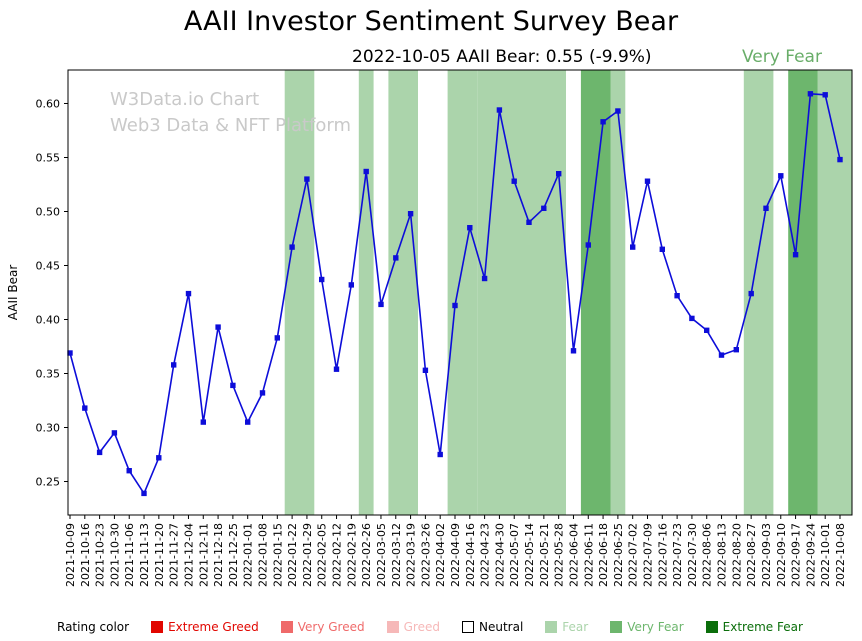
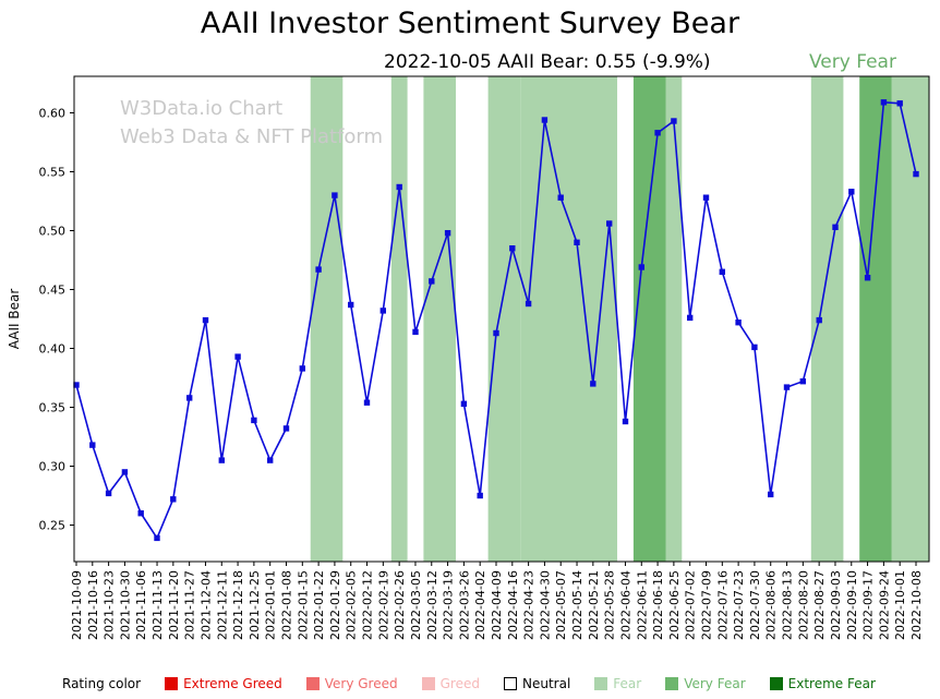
2022-05-21: 0.503 -> 0.370
2022-05-28: 0.535 -> 0.506
2022-06-04: 0.371 -> 0.338
2022-07-02: 0.467 -> 0.426
2022-08-06: 0.390 -> 0.276
